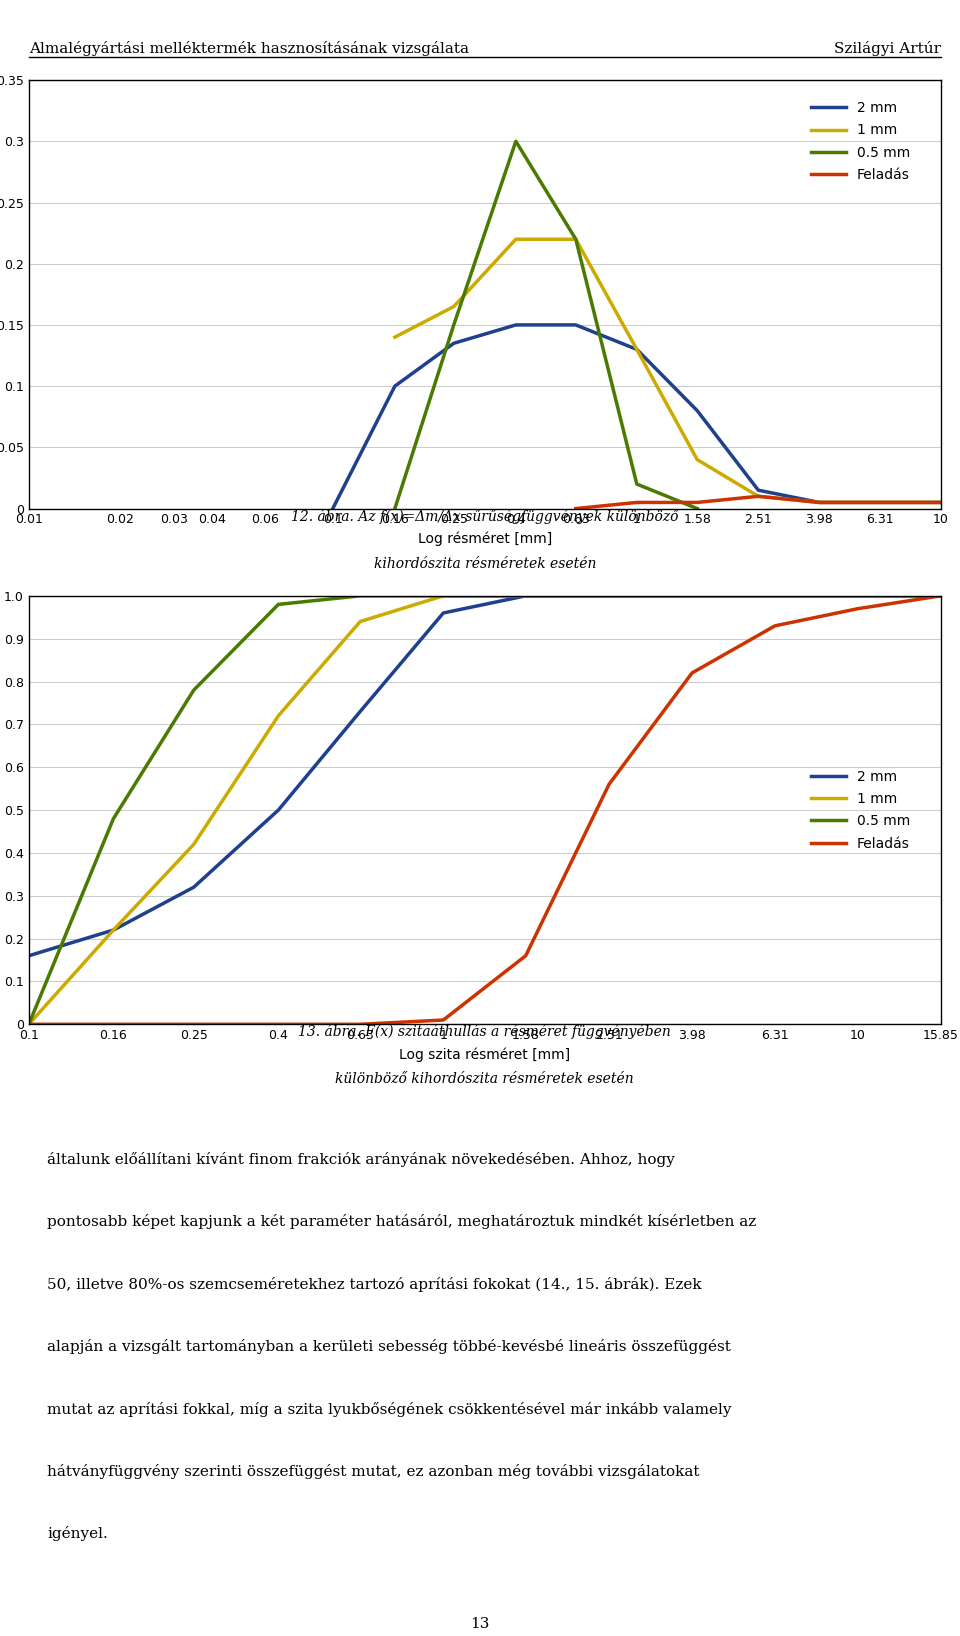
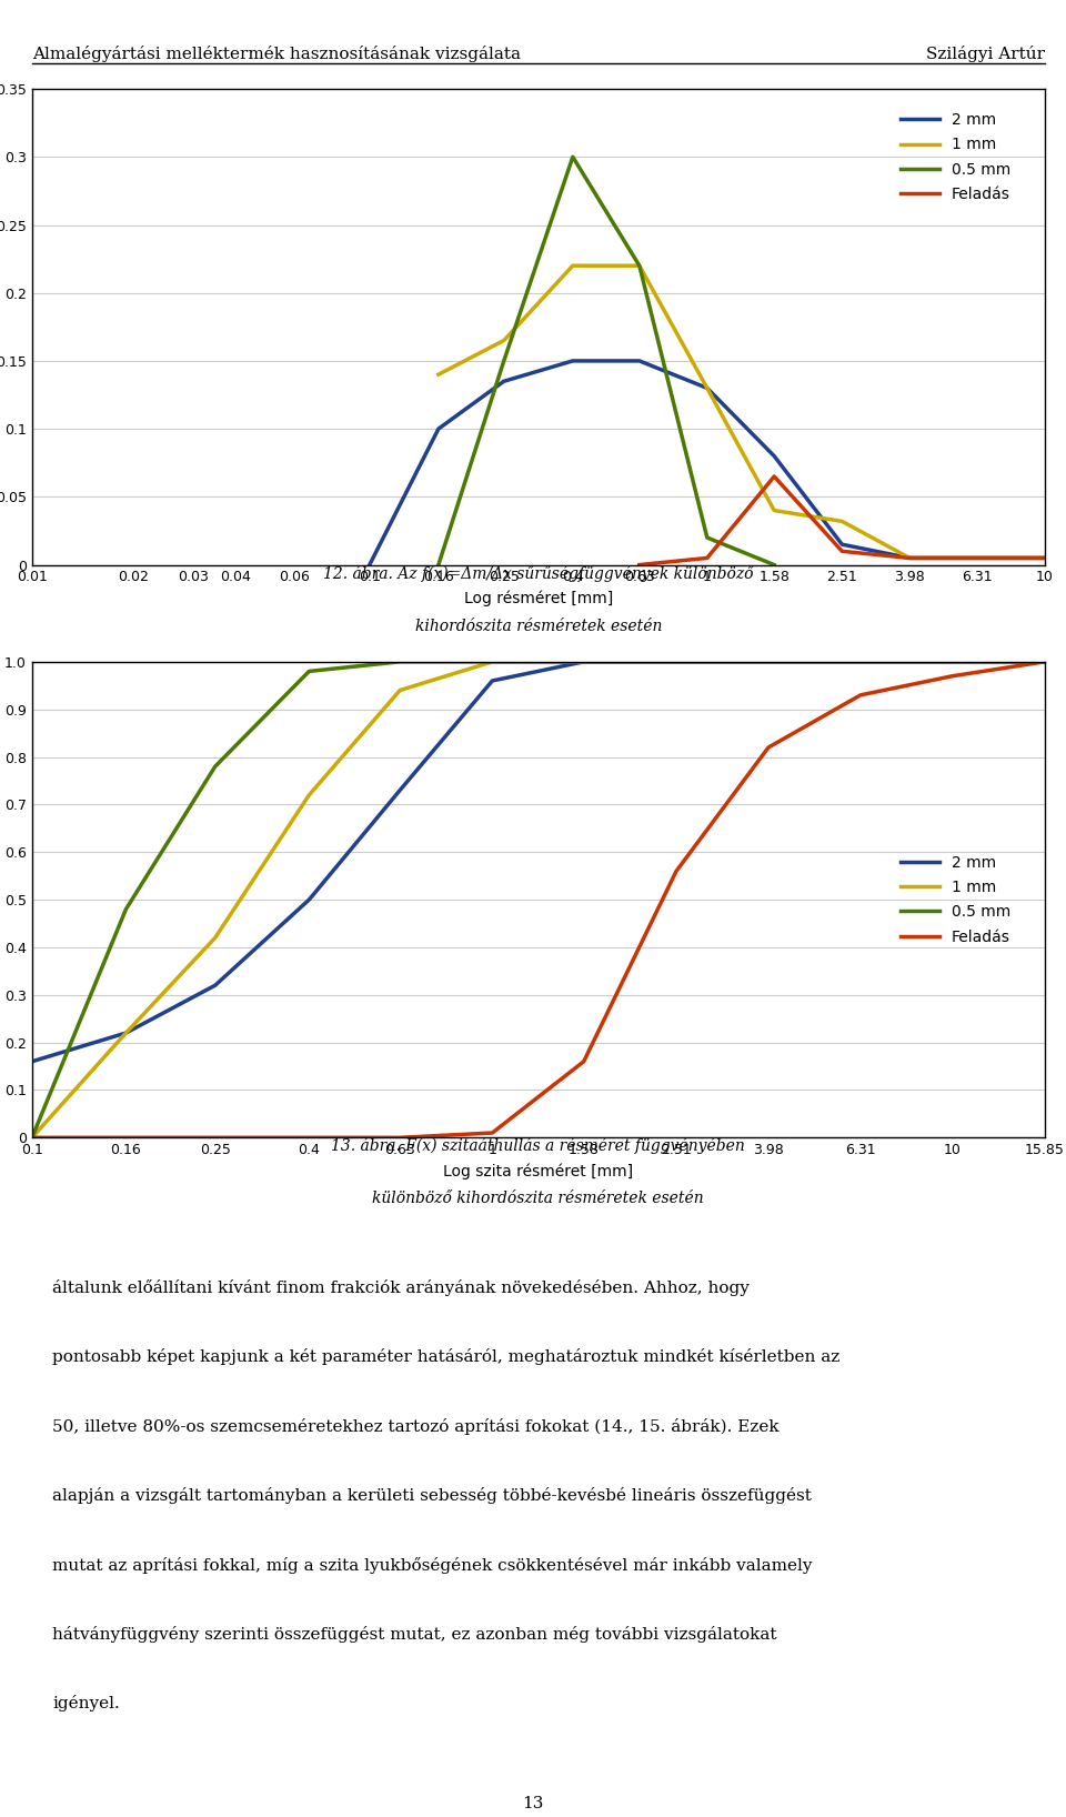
Feladás/1.58: 0.005 -> 0.065
1 mm/2.51: 0.010 -> 0.032
